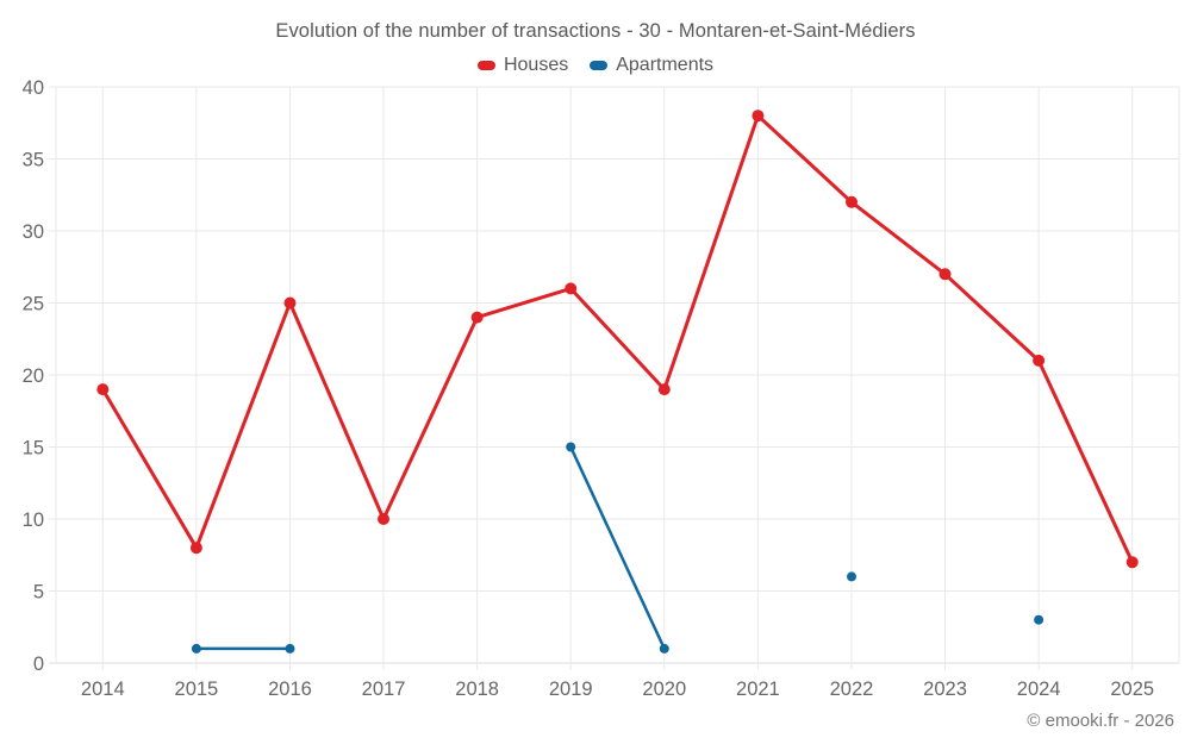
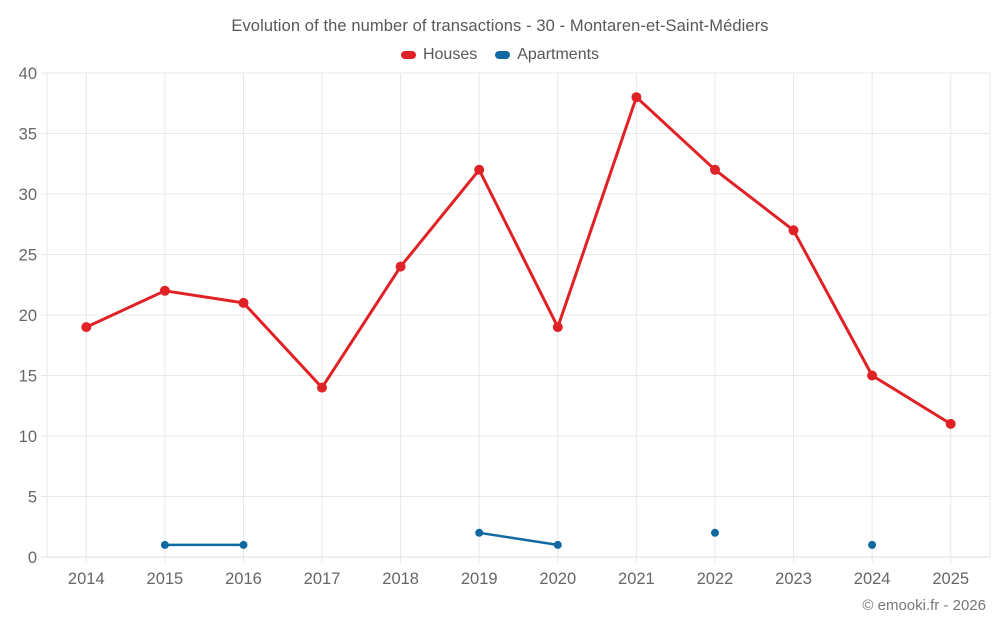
Houses/2015: 8 -> 22
Houses/2016: 25 -> 21
Houses/2017: 10 -> 14
Houses/2019: 26 -> 32
Apartments/2019: 15 -> 2
Apartments/2022: 6 -> 2
Houses/2024: 21 -> 15
Apartments/2024: 3 -> 1
Houses/2025: 7 -> 11
